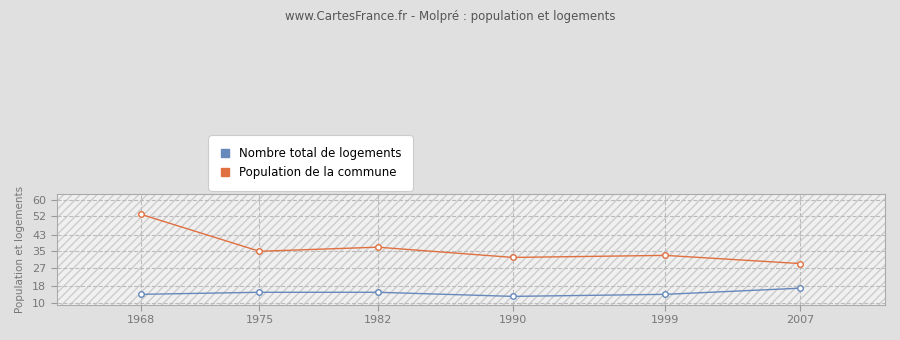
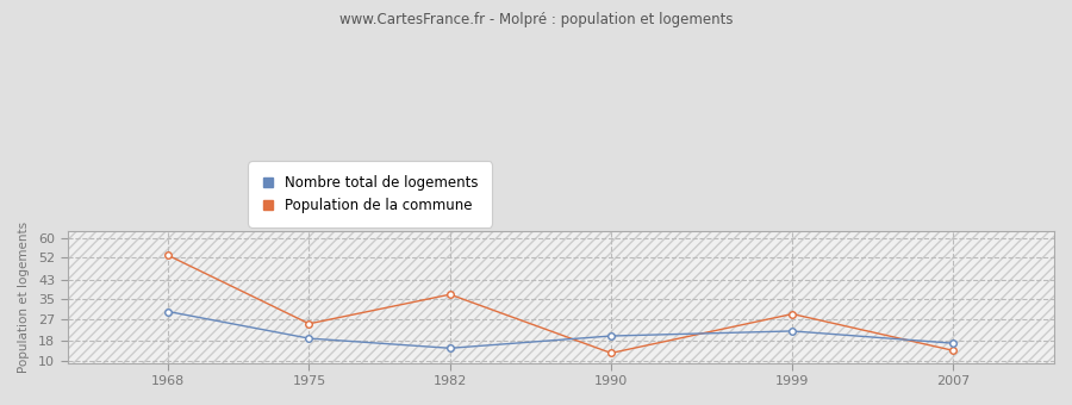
Nombre total de logements/1968: 14 -> 30
Nombre total de logements/1975: 15 -> 19
Population de la commune/1975: 35 -> 25
Nombre total de logements/1990: 13 -> 20
Population de la commune/1990: 32 -> 13
Nombre total de logements/1999: 14 -> 22
Population de la commune/1999: 33 -> 29
Population de la commune/2007: 29 -> 14
